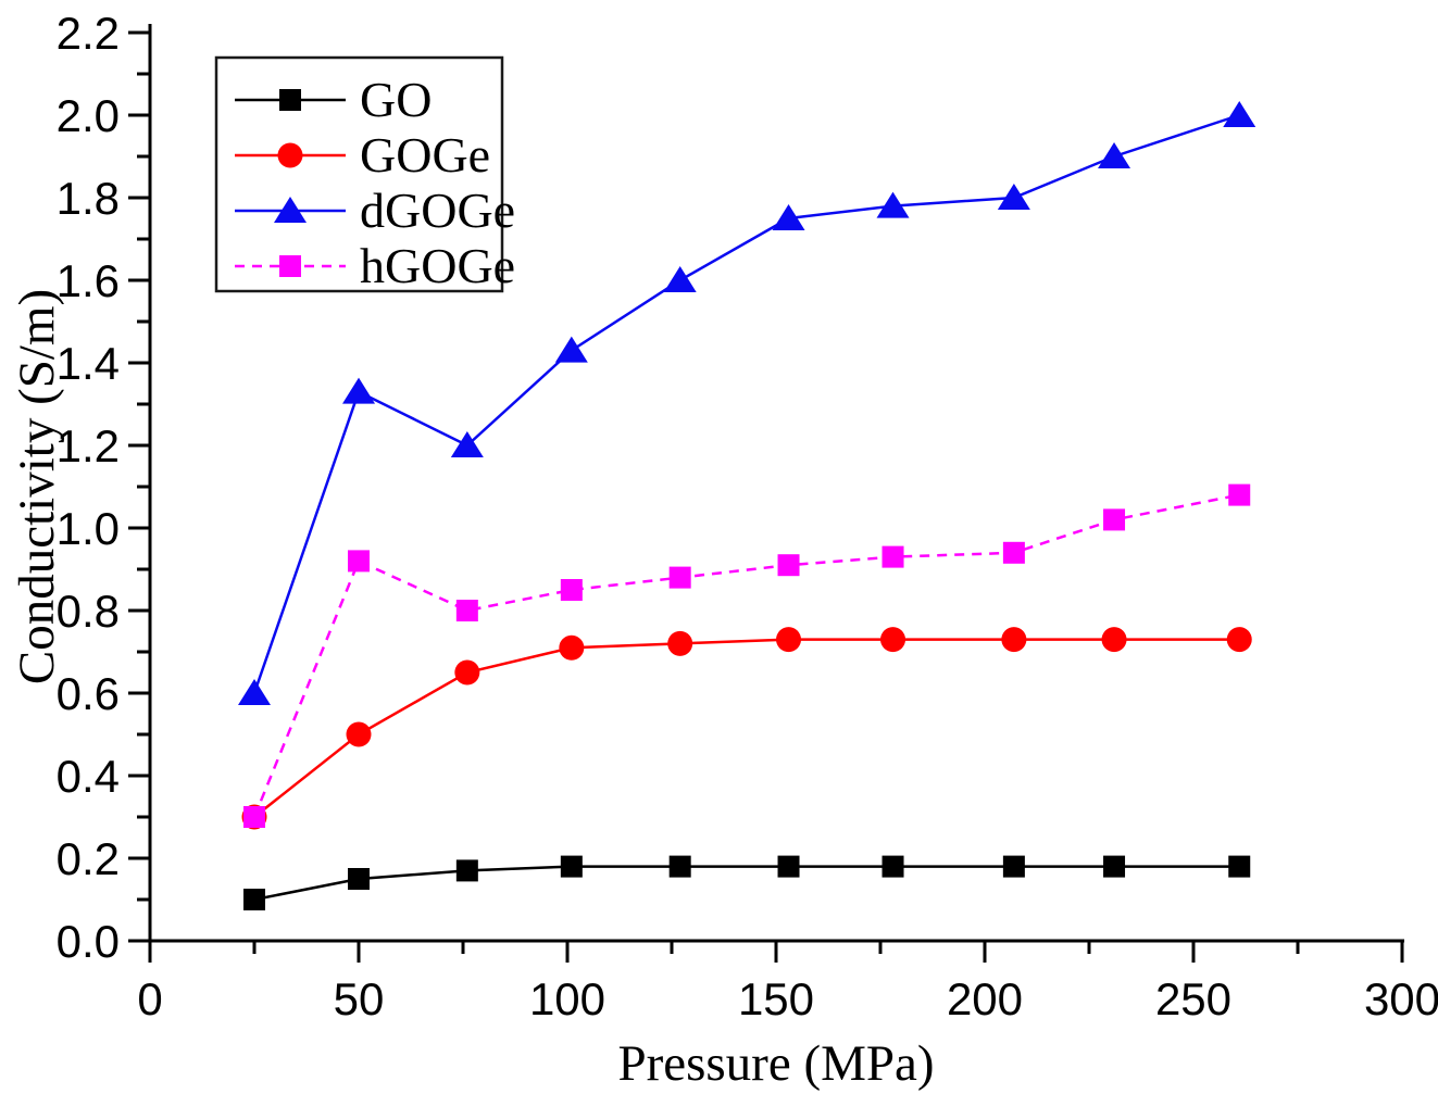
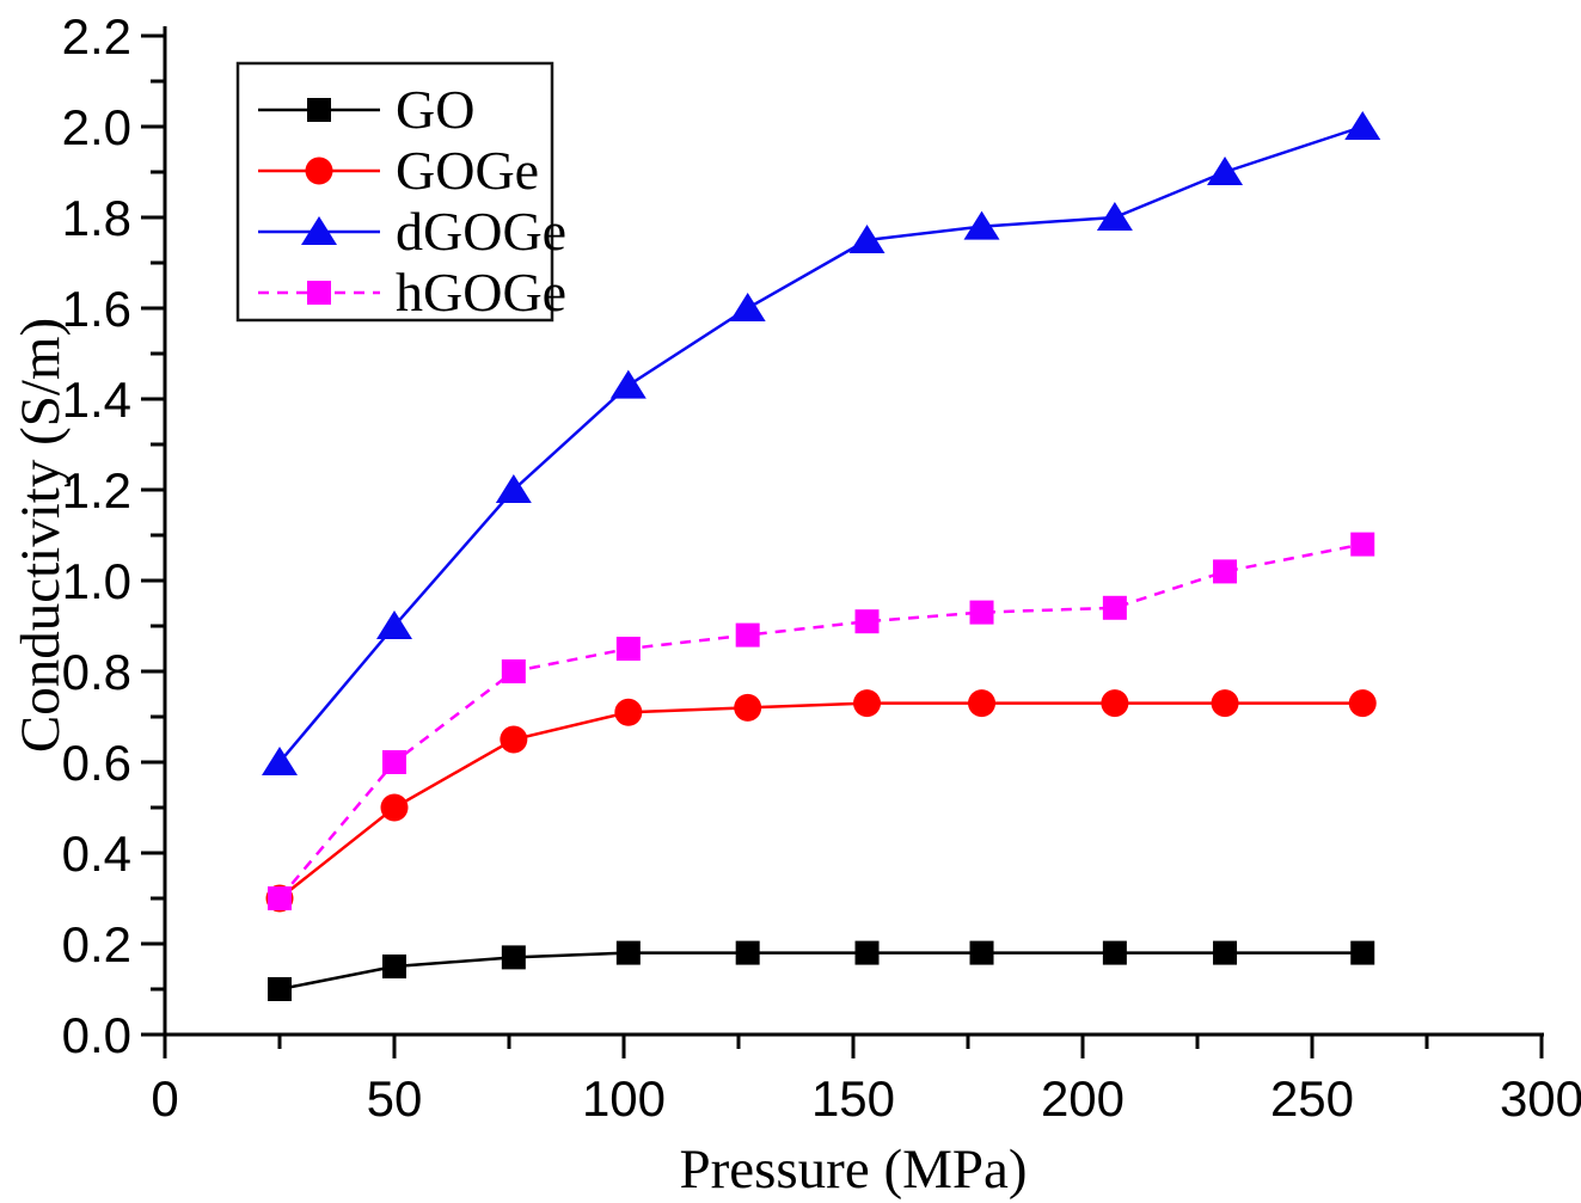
dGOGe/50: 1.33 -> 0.90
hGOGe/50: 0.92 -> 0.60
